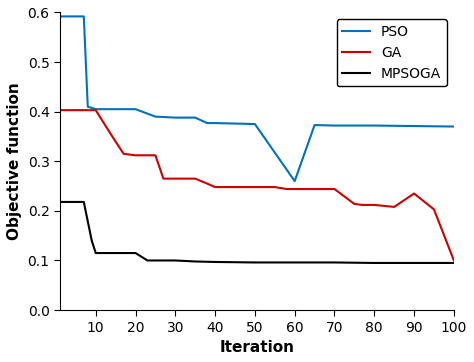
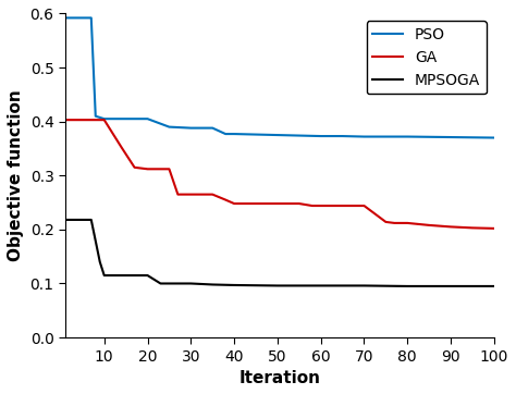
PSO/60: 0.260 -> 0.373
GA/90: 0.235 -> 0.205
GA/100: 0.100 -> 0.202
